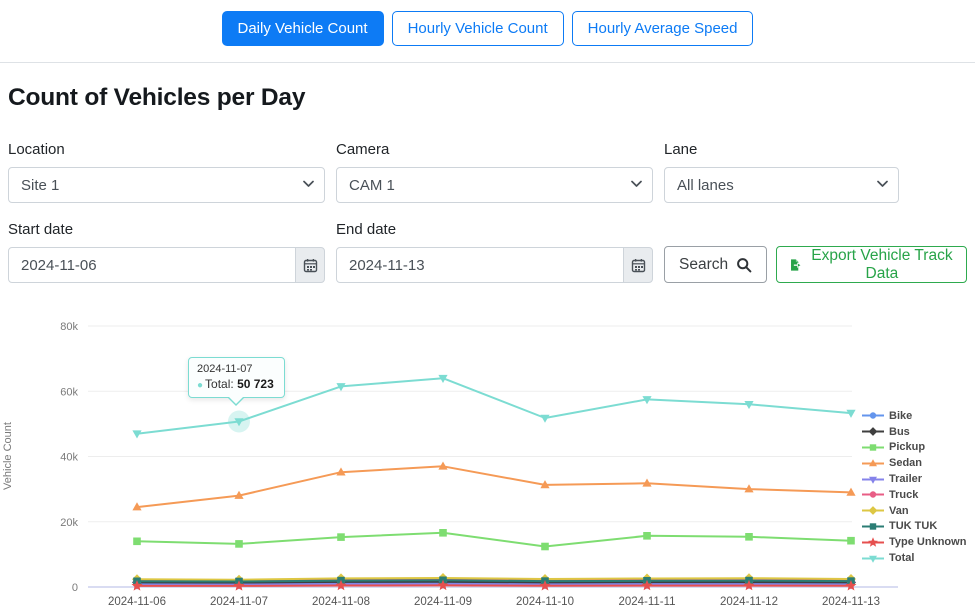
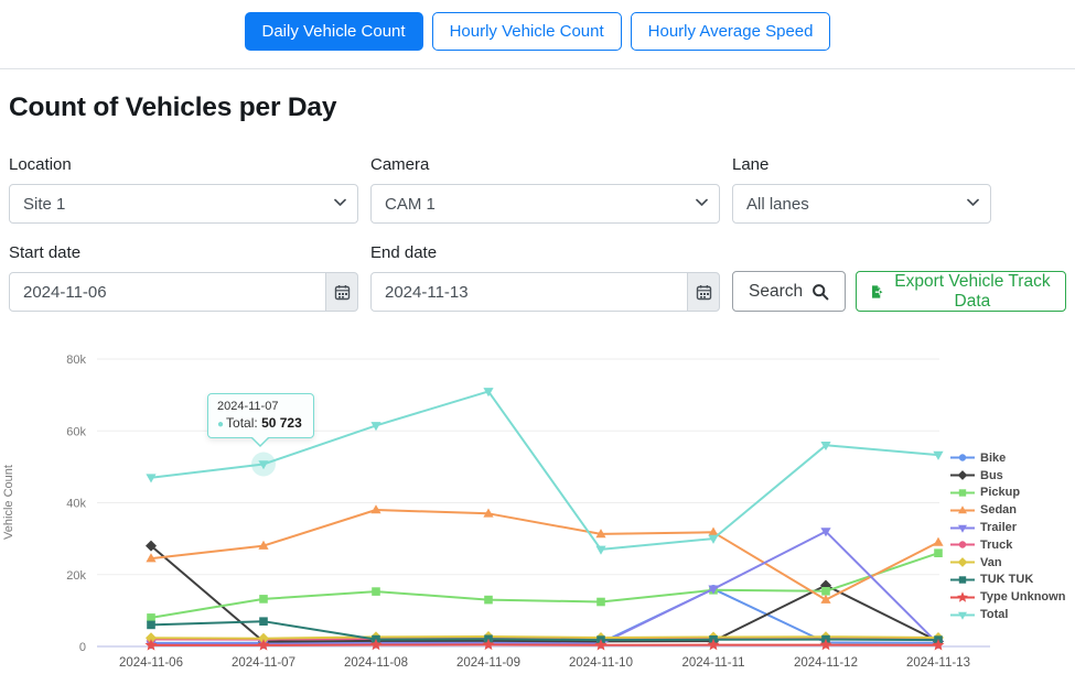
Bus/2024-11-06: 1k -> 28k
Pickup/2024-11-06: 14k -> 8k
TUK TUK/2024-11-06: 2k -> 6k
TUK TUK/2024-11-07: 2k -> 7k
Sedan/2024-11-08: 35k -> 38k
Pickup/2024-11-09: 17k -> 13k
Total/2024-11-09: 64k -> 71k
Total/2024-11-10: 52k -> 27k
Bike/2024-11-11: 1k -> 16k
Trailer/2024-11-11: 1k -> 16k
Total/2024-11-11: 58k -> 30k
Bus/2024-11-12: 2k -> 17k
Sedan/2024-11-12: 30k -> 13k
Trailer/2024-11-12: 1k -> 32k
Pickup/2024-11-13: 14k -> 26k
